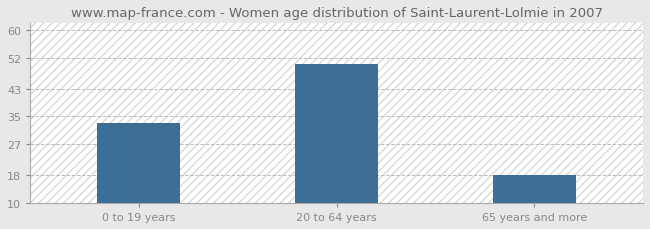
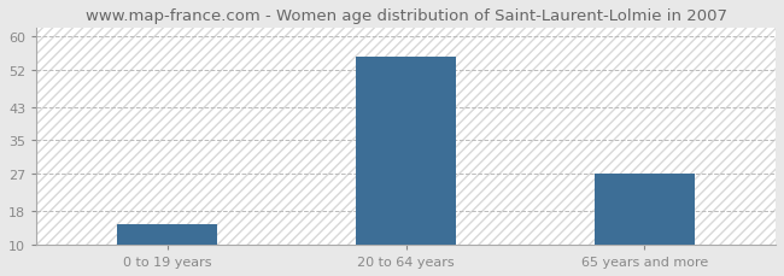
0 to 19 years: 33 -> 15
20 to 64 years: 50 -> 55
65 years and more: 18 -> 27
